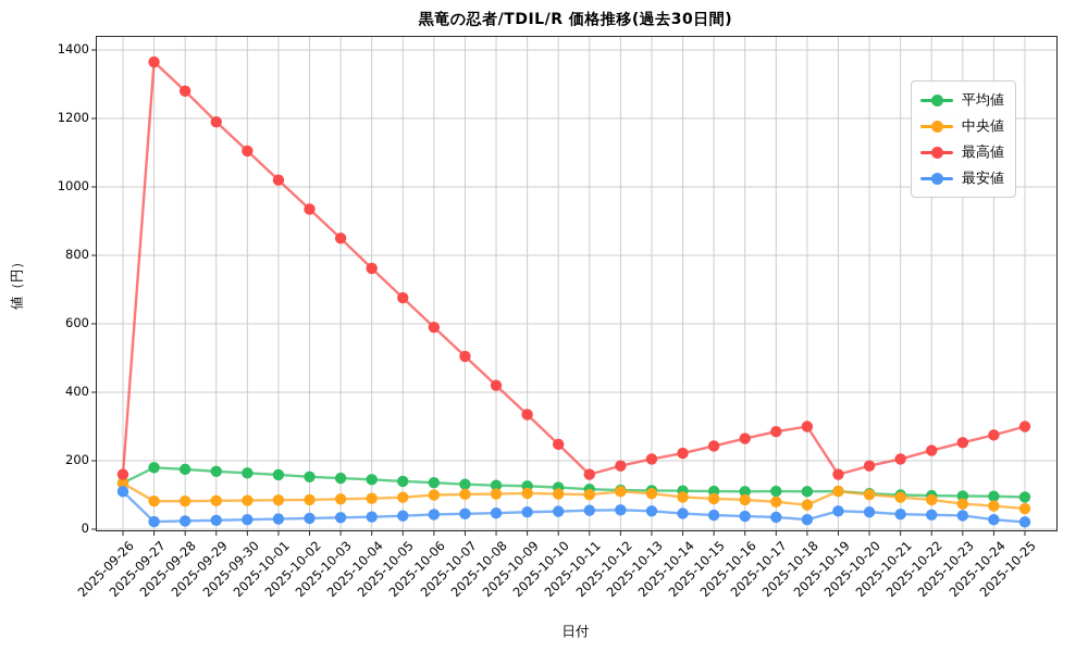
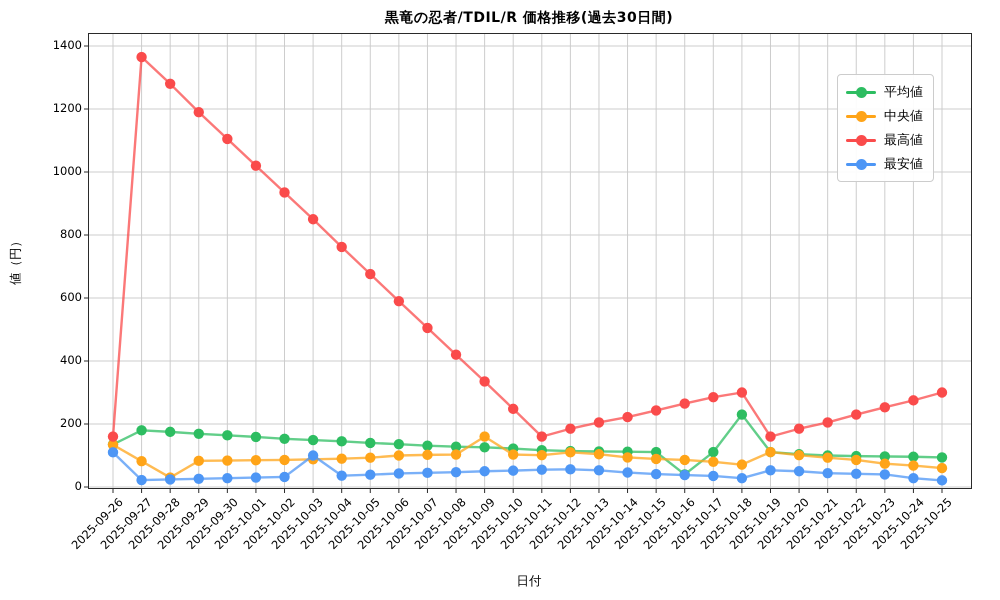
中央値/2025-09-28: 80 -> 30
最安値/2025-10-03: 30 -> 100
中央値/2025-10-09: 100 -> 160
平均値/2025-10-16: 110 -> 40
平均値/2025-10-18: 110 -> 230
